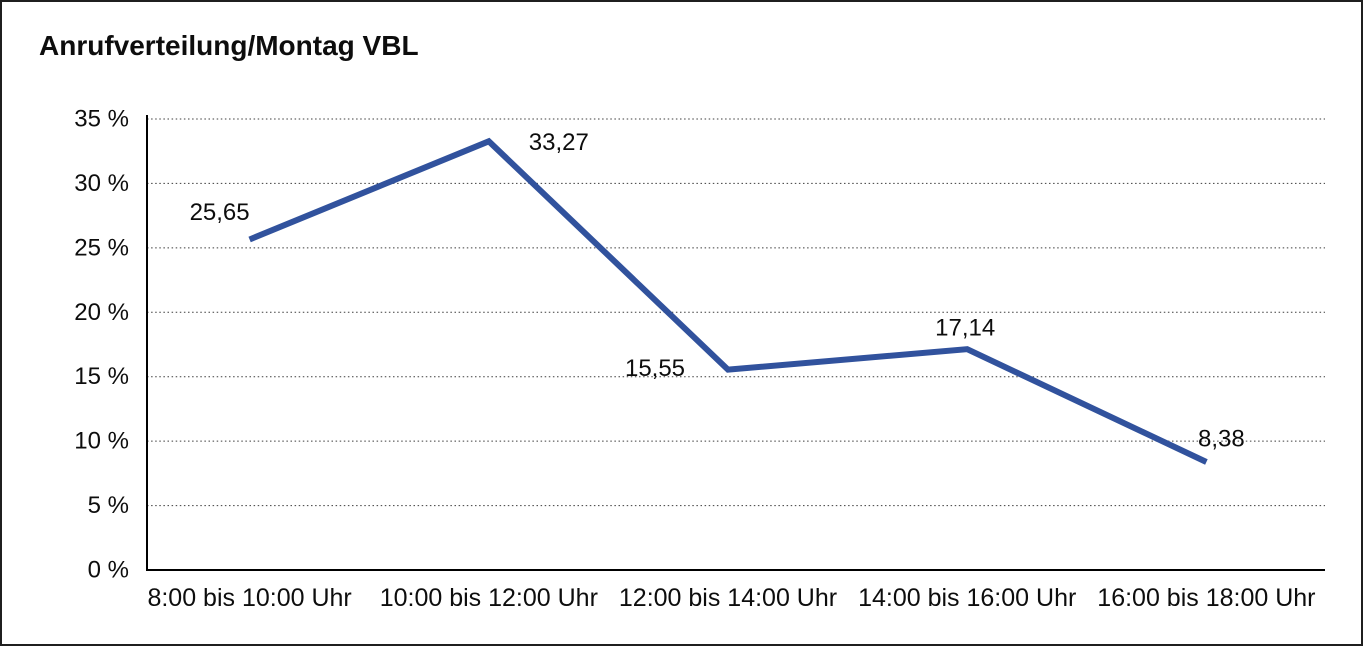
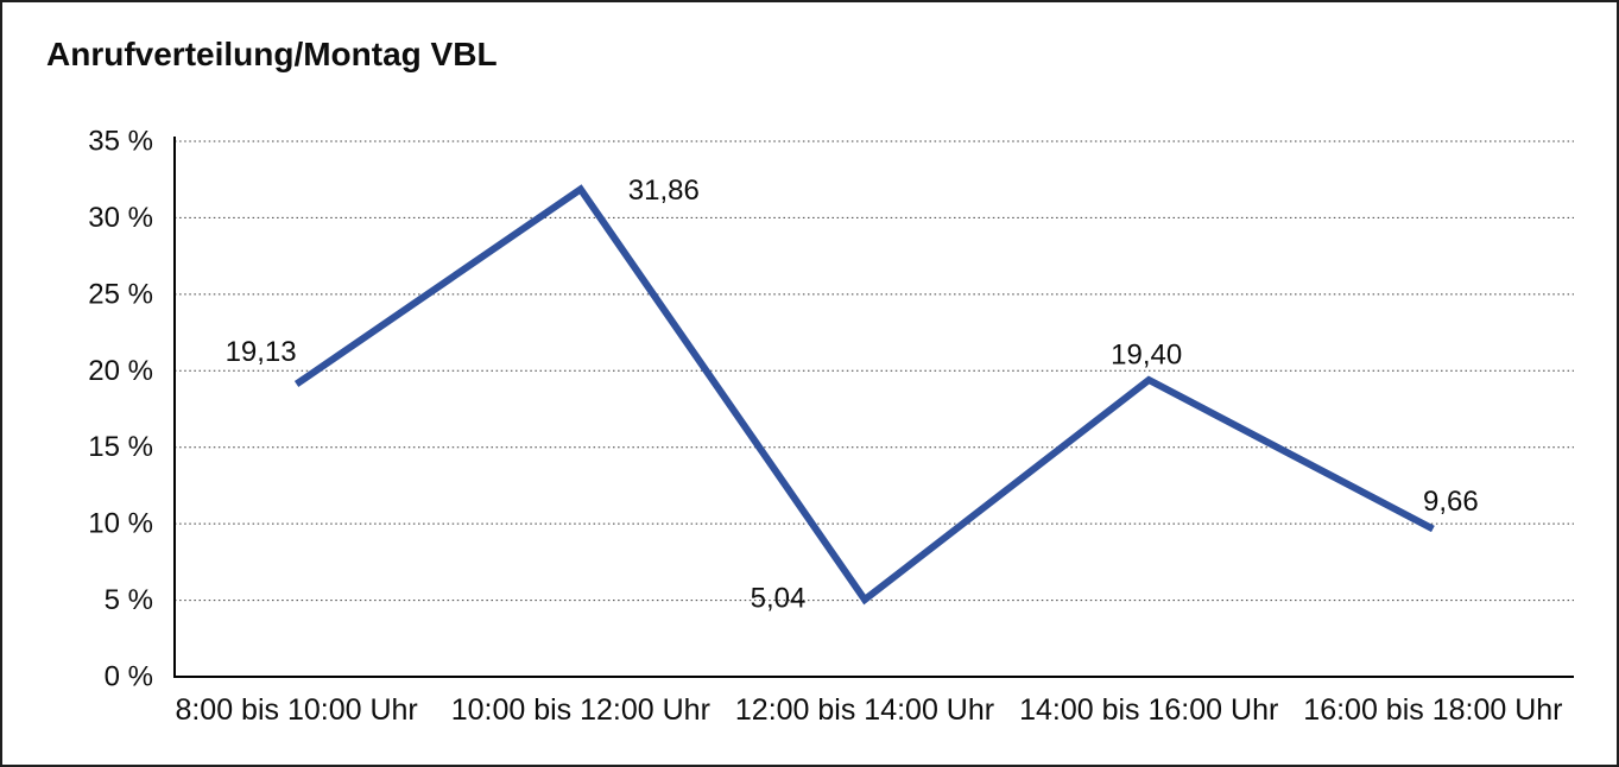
8:00 bis 10:00 Uhr: 25,65 -> 19,13
10:00 bis 12:00 Uhr: 33,27 -> 31,86
12:00 bis 14:00 Uhr: 15,55 -> 5,04
14:00 bis 16:00 Uhr: 17,14 -> 19,40
16:00 bis 18:00 Uhr: 8,38 -> 9,66
